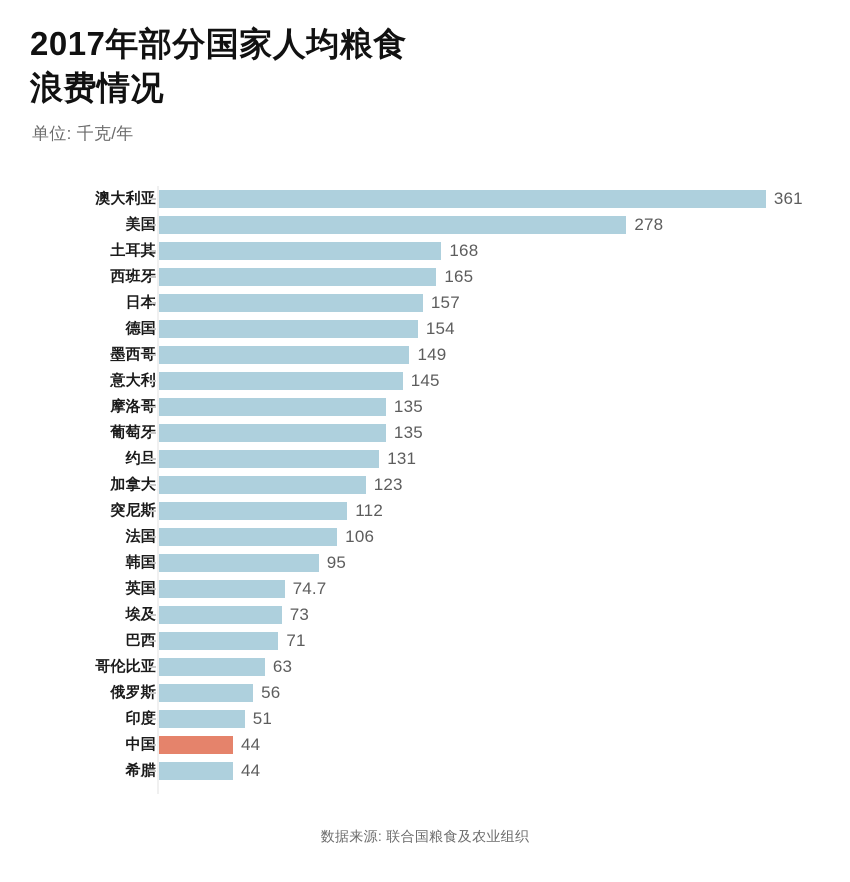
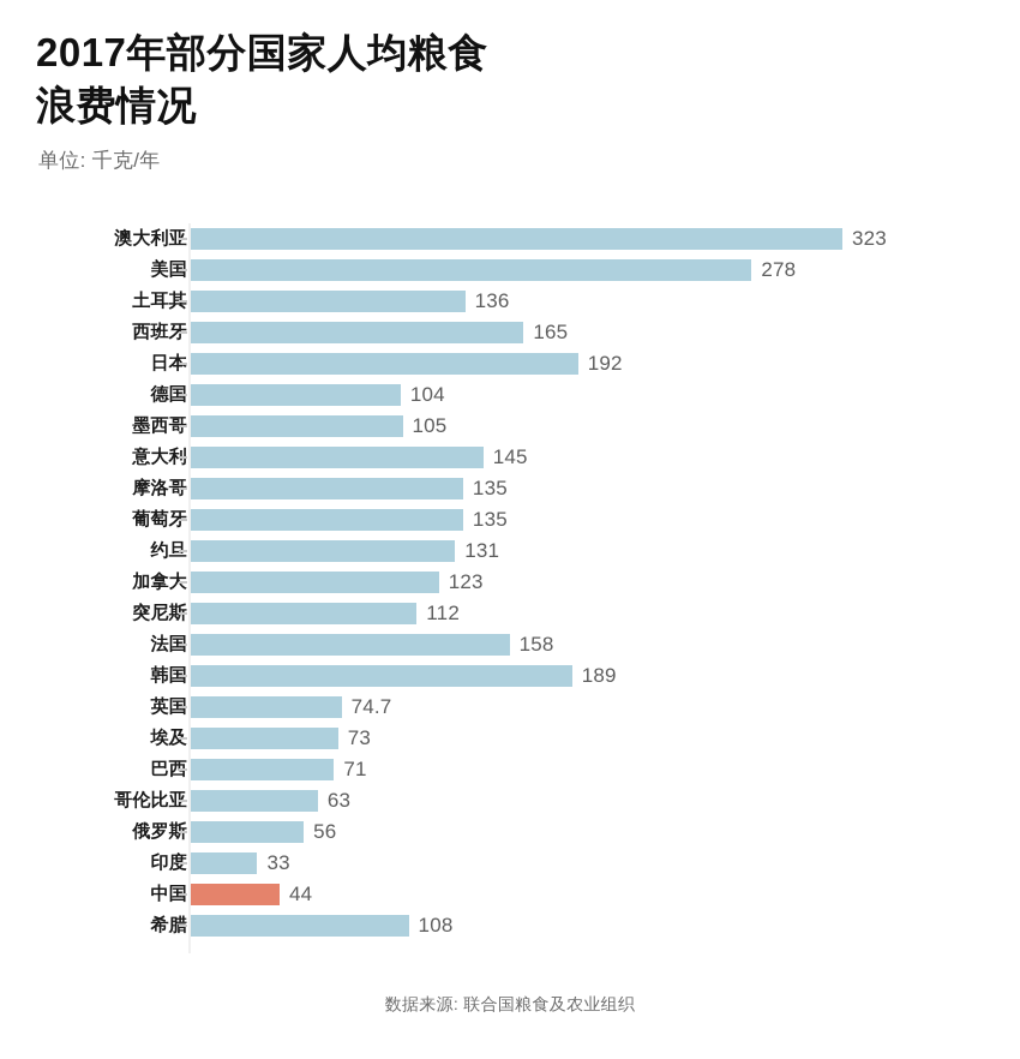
澳大利亚: 361 -> 323
土耳其: 168 -> 136
日本: 157 -> 192
德国: 154 -> 104
墨西哥: 149 -> 105
法国: 106 -> 158
韩国: 95 -> 189
印度: 51 -> 33
希腊: 44 -> 108
